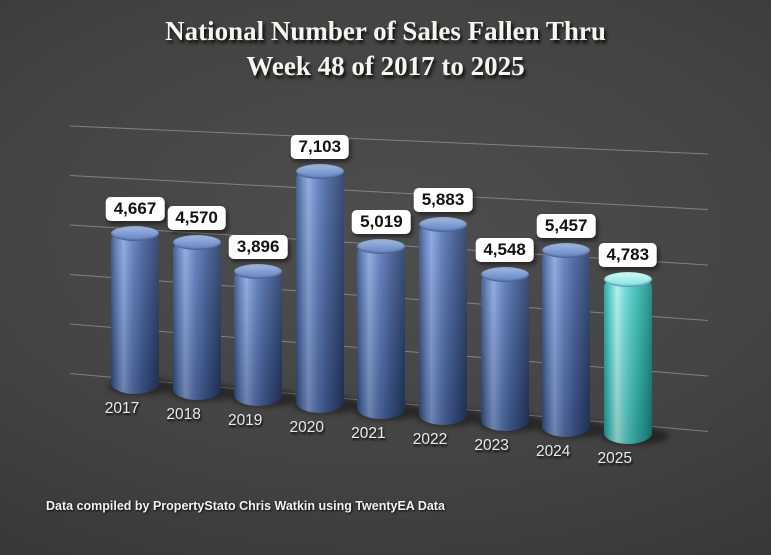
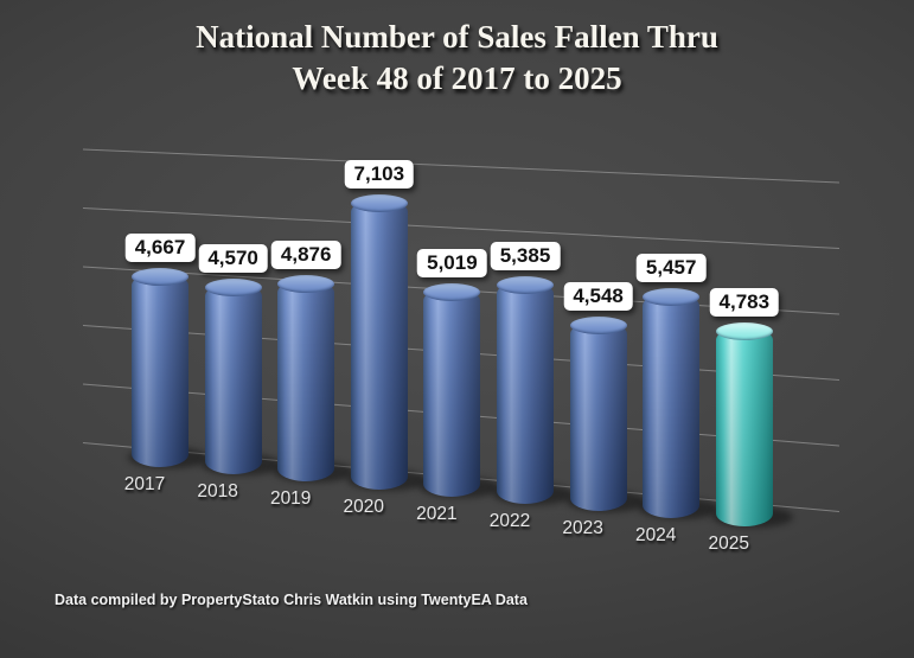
2019: 3,896 -> 4,876
2022: 5,883 -> 5,385
